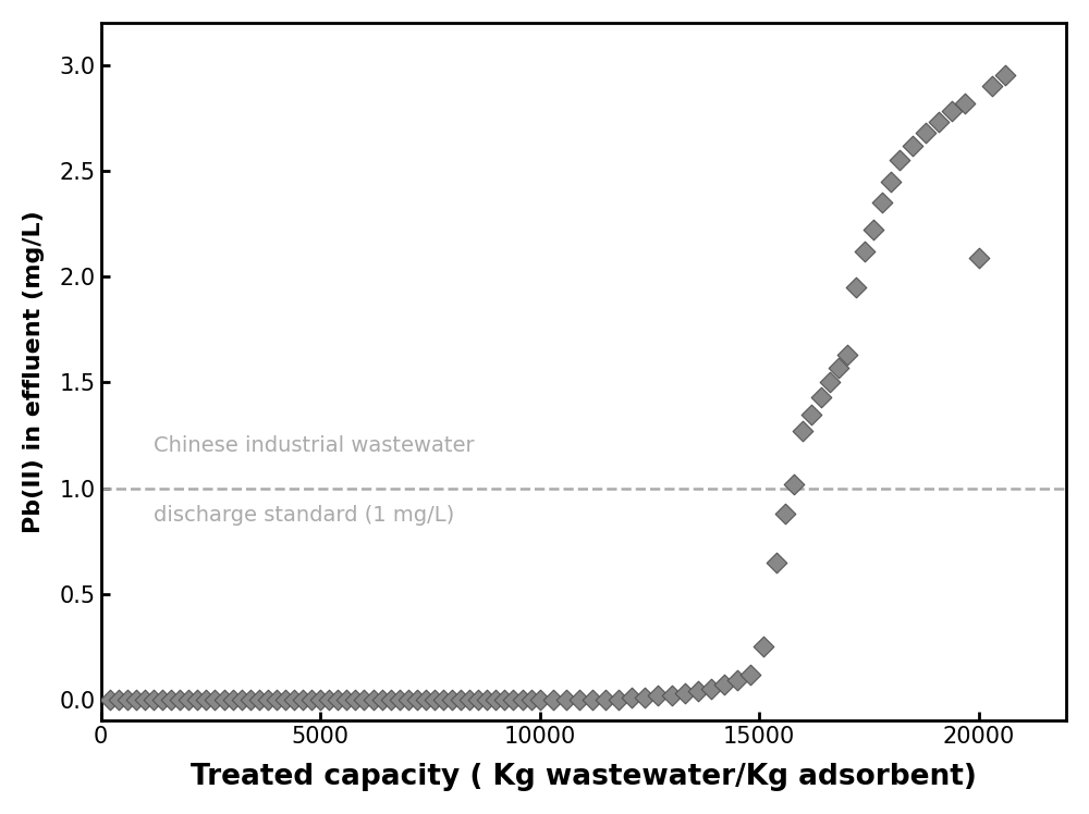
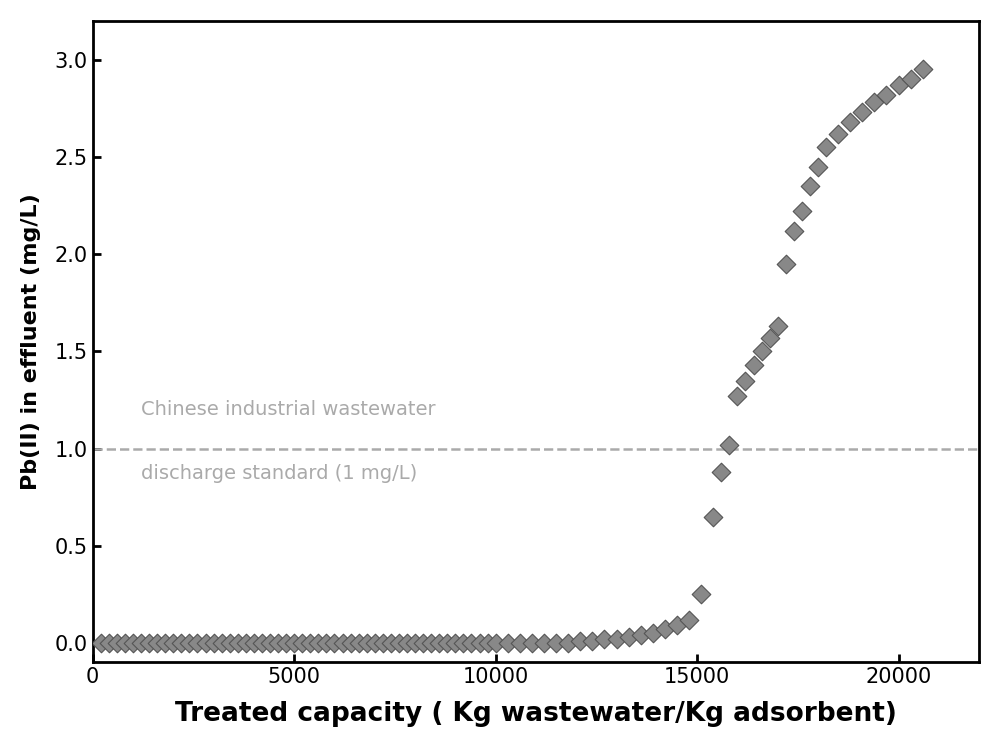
20000: 2.09 -> 2.87
